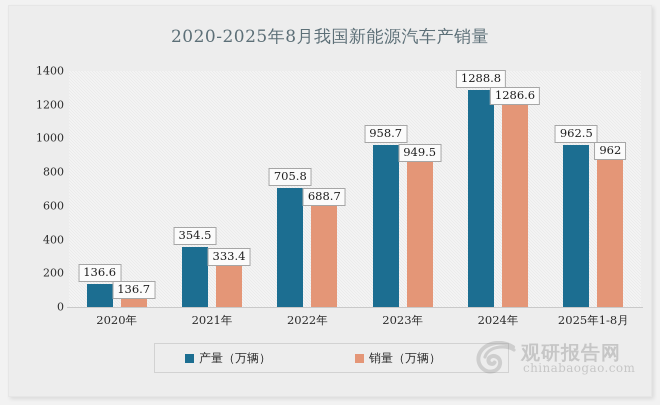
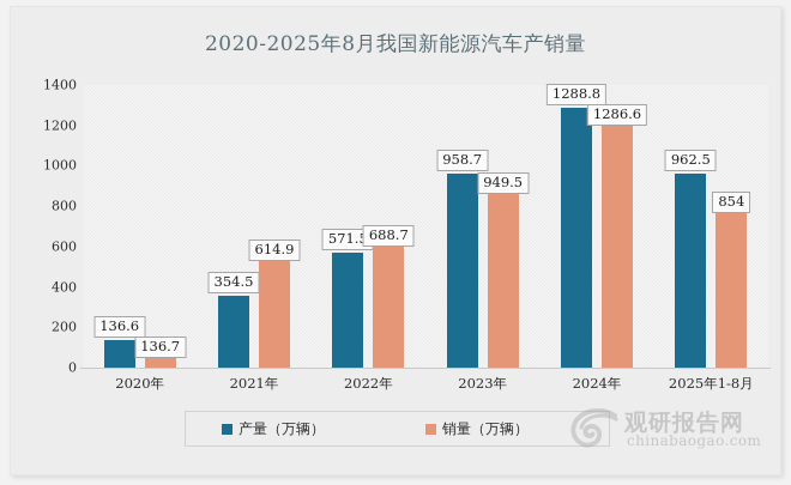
销量（万辆）/2021年: 333.4 -> 614.9
产量（万辆）/2022年: 705.8 -> 571.5
销量（万辆）/2025年1-8月: 962 -> 854
